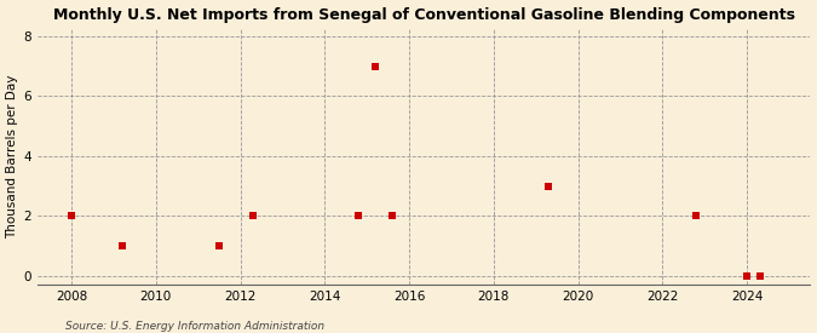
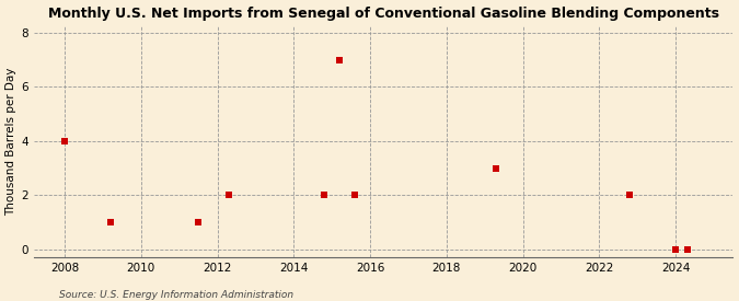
2008: 2 -> 4
